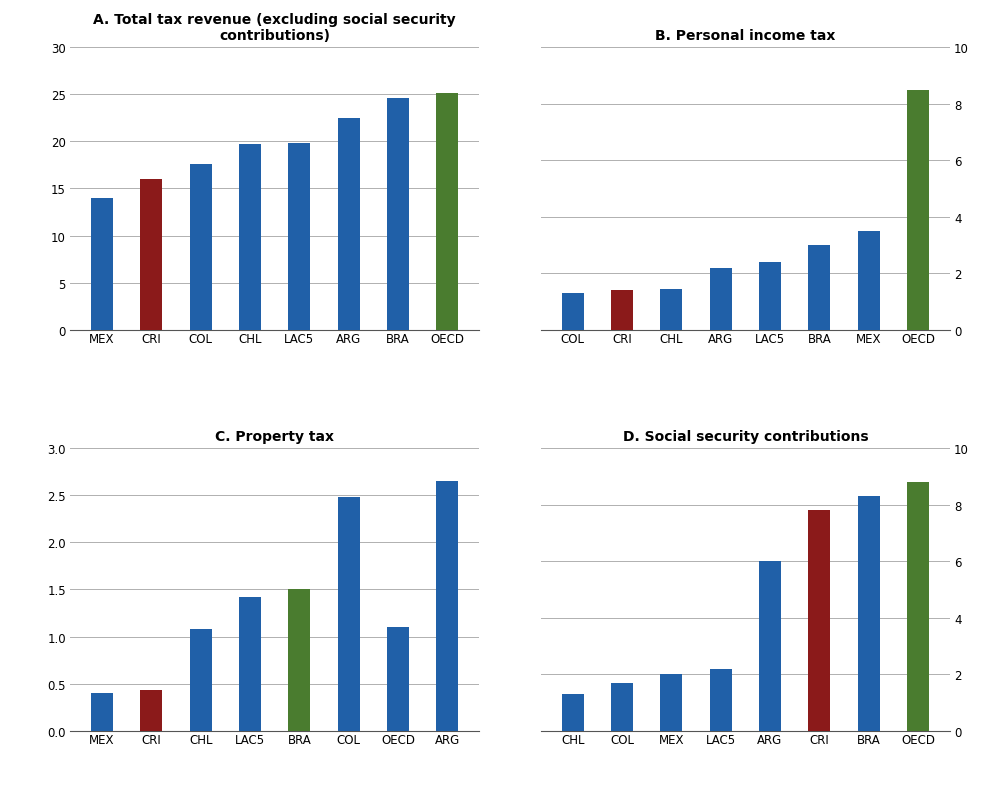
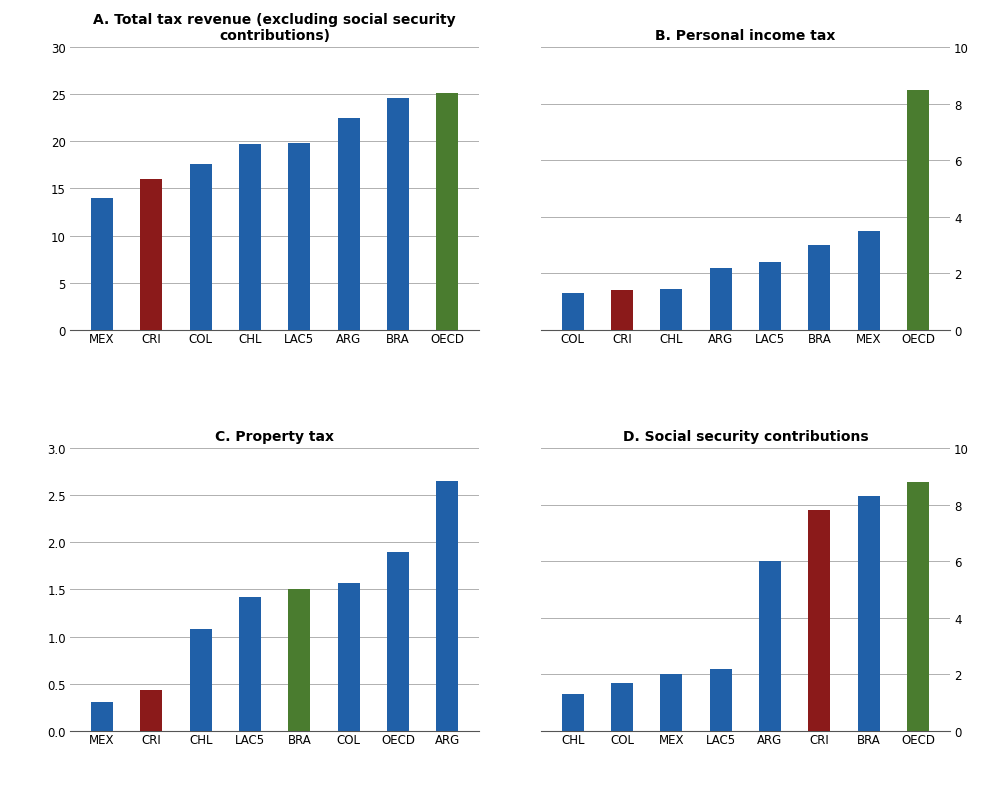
C. Property tax/MEX: 0.40 -> 0.30
C. Property tax/COL: 2.48 -> 1.57
C. Property tax/OECD: 1.10 -> 1.90
